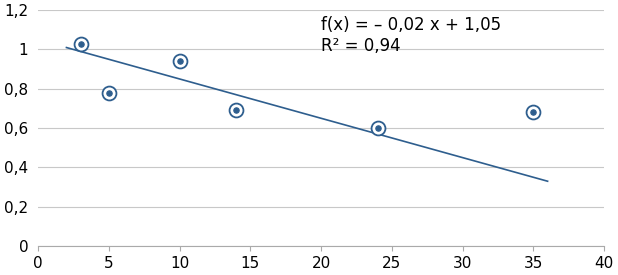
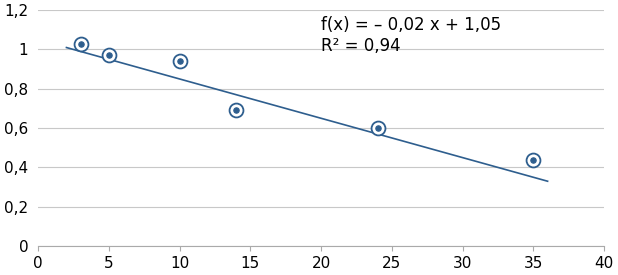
5: 0,78 -> 0,97
35: 0,68 -> 0,44
